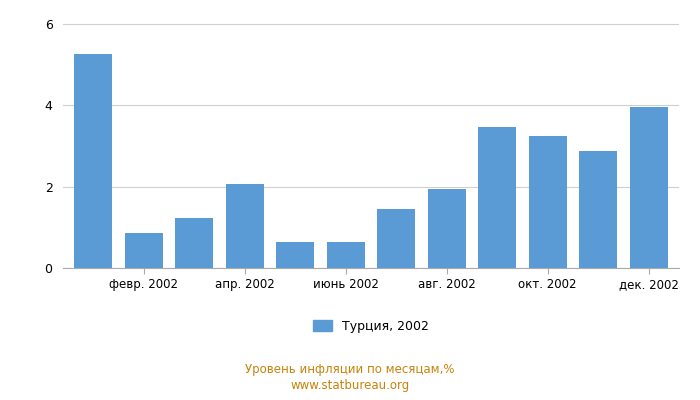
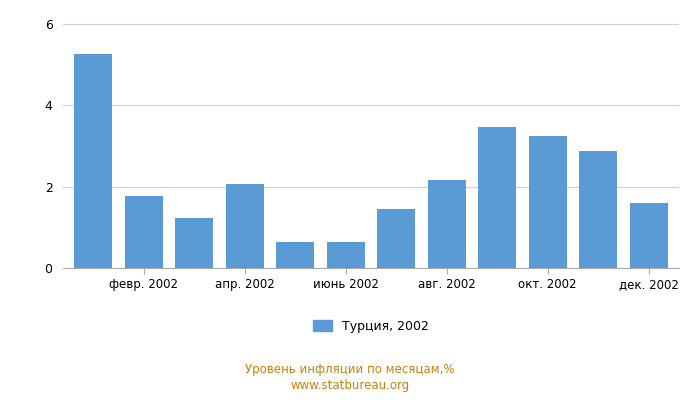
февр. 2002: 0.85 -> 1.77
авг. 2002: 1.95 -> 2.16
дек. 2002: 3.95 -> 1.60
